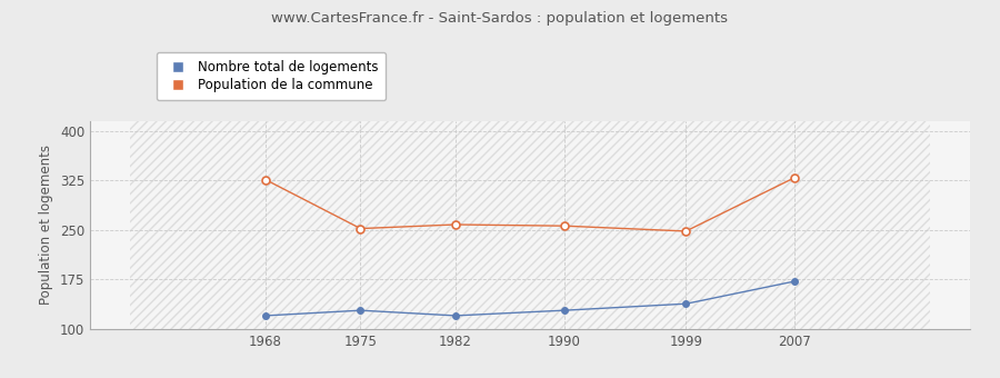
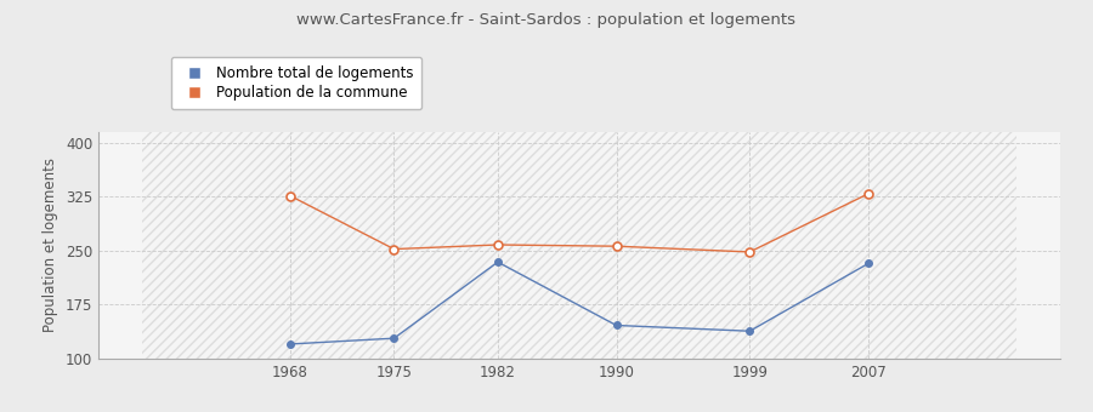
Nombre total de logements/1982: 120 -> 234
Nombre total de logements/1990: 128 -> 146
Nombre total de logements/2007: 172 -> 232
